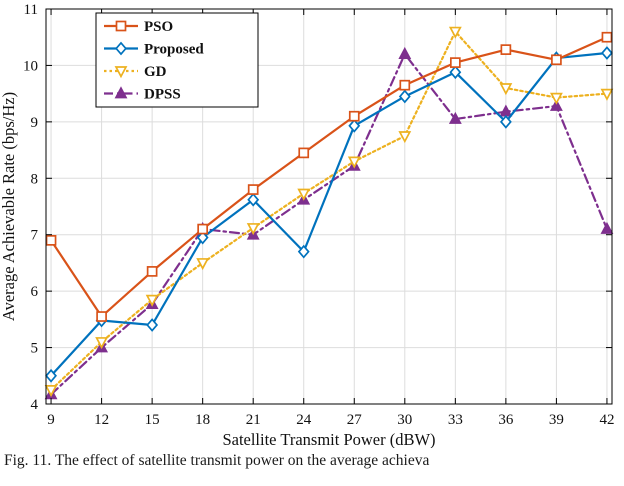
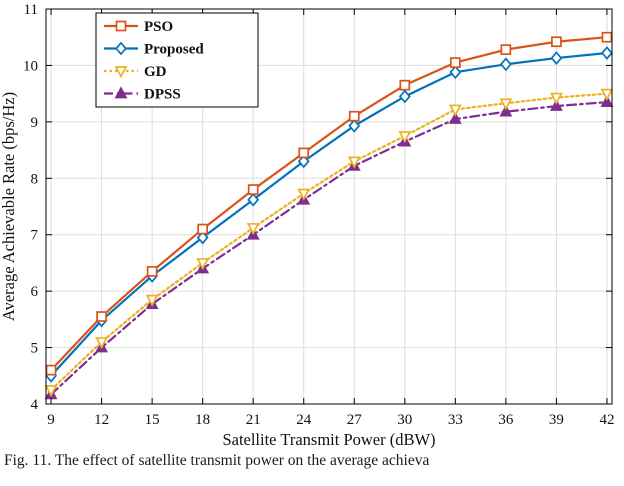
PSO/9: 6.9 -> 4.6
Proposed/15: 5.4 -> 6.3
DPSS/18: 7.1 -> 6.4
Proposed/24: 6.7 -> 8.3
DPSS/30: 10.2 -> 8.7
GD/33: 10.6 -> 9.2
Proposed/36: 9.0 -> 10.0
GD/36: 9.6 -> 9.3
PSO/39: 10.1 -> 10.4
DPSS/42: 7.1 -> 9.3
